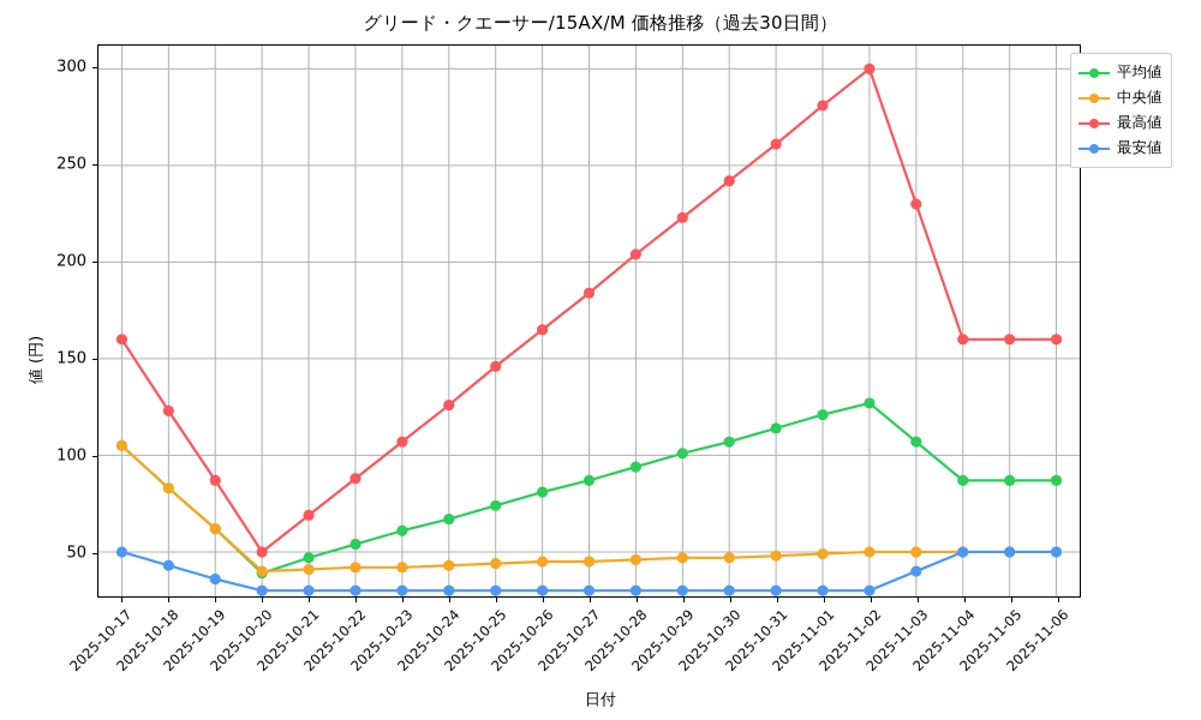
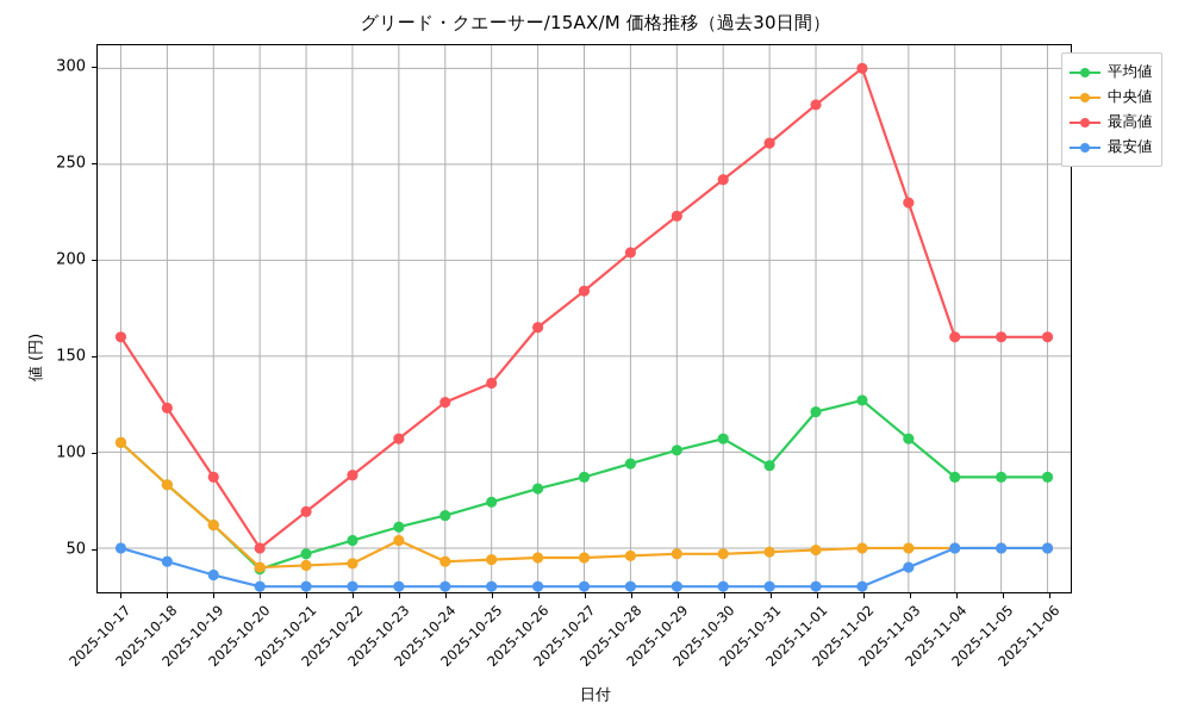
中央値/2025-10-23: 42 -> 54
最高値/2025-10-25: 146 -> 136
平均値/2025-10-31: 114 -> 93
